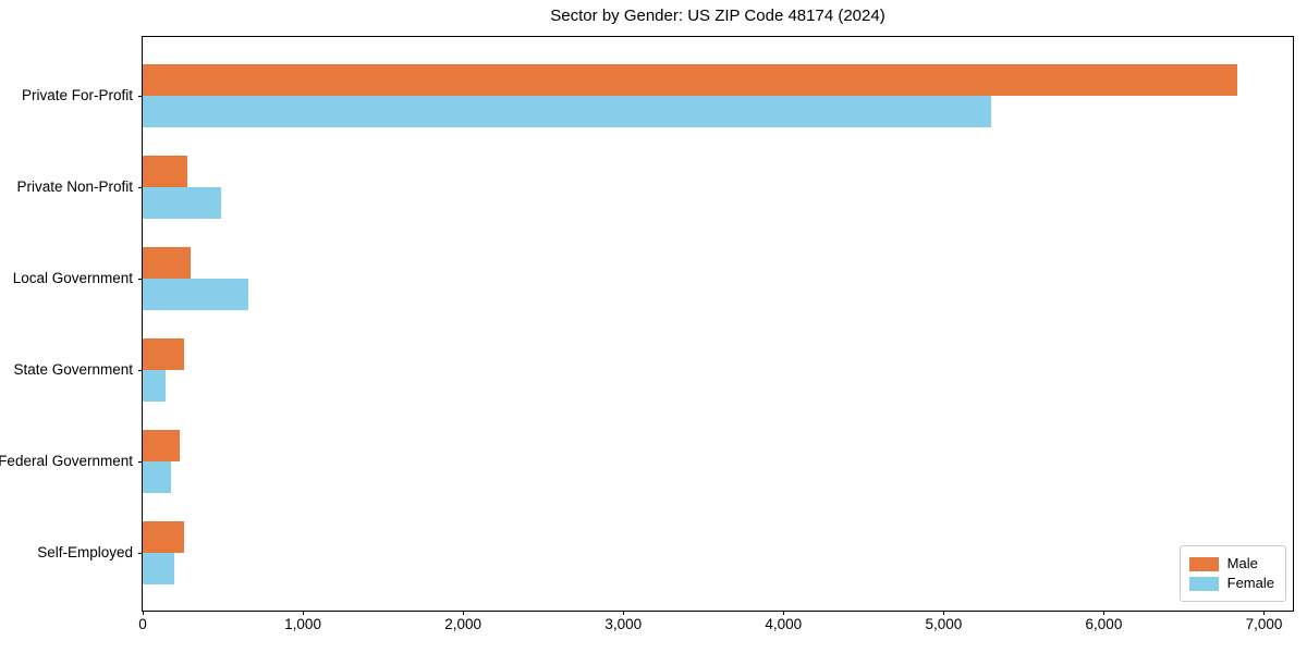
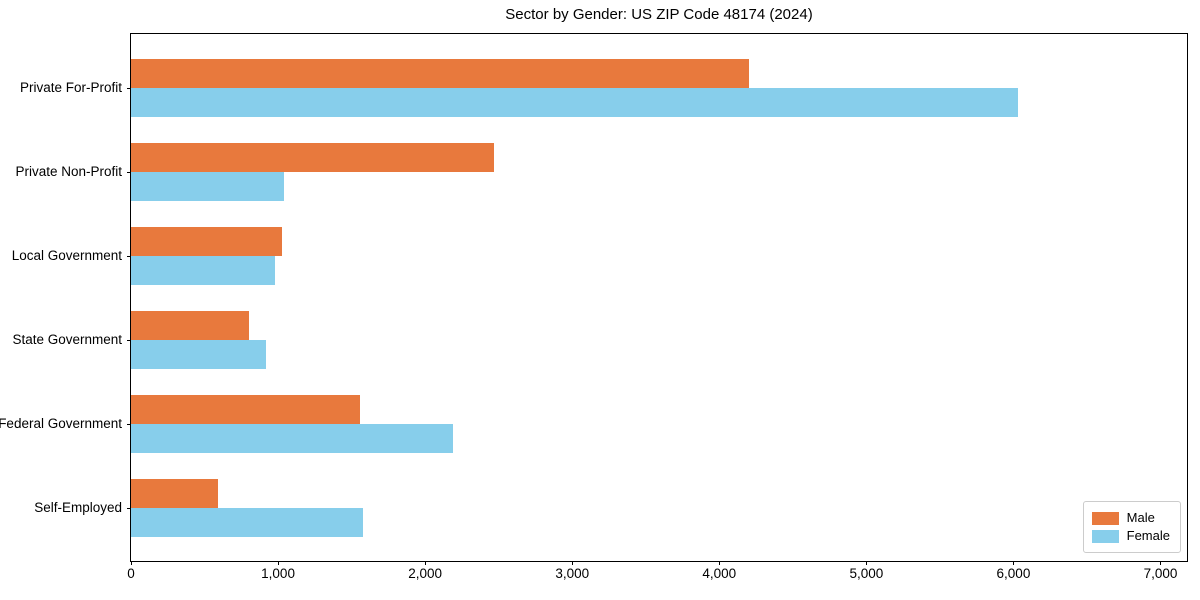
Male/Private For-Profit: 6830 -> 4200
Female/Private For-Profit: 5300 -> 6030
Male/Private Non-Profit: 280 -> 2470
Female/Private Non-Profit: 490 -> 1040
Male/Local Government: 300 -> 1030
Female/Local Government: 660 -> 980
Male/State Government: 260 -> 800
Female/State Government: 140 -> 920
Male/Federal Government: 230 -> 1560
Female/Federal Government: 180 -> 2190
Male/Self-Employed: 260 -> 590
Female/Self-Employed: 200 -> 1580
